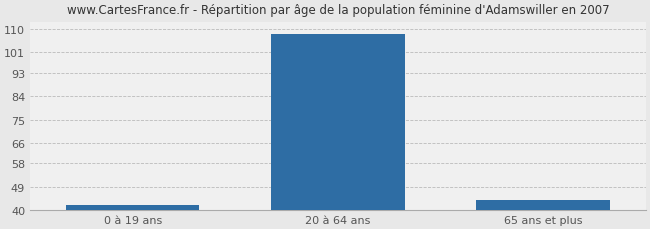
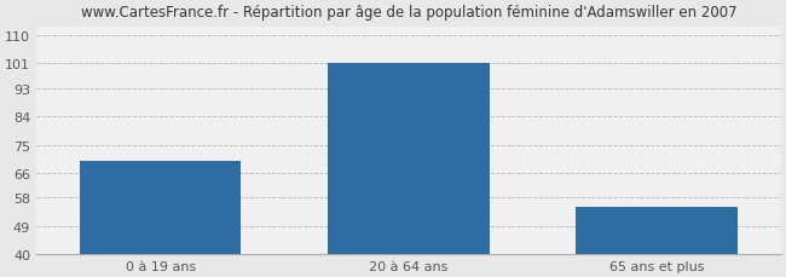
0 à 19 ans: 42 -> 70
20 à 64 ans: 108 -> 101
65 ans et plus: 44 -> 55
